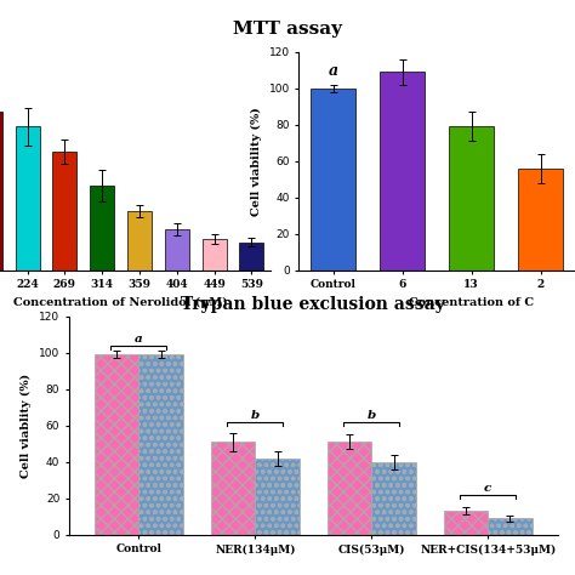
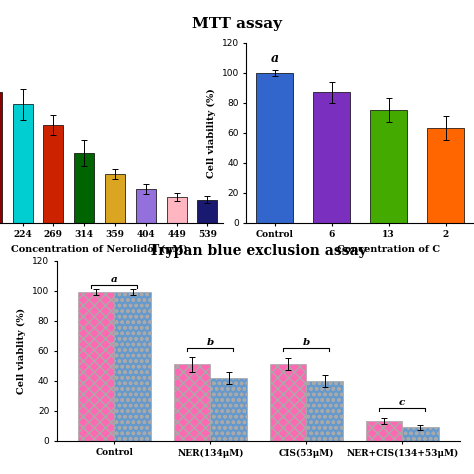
6: 109 -> 87
13: 79 -> 75
2: 56 -> 63
